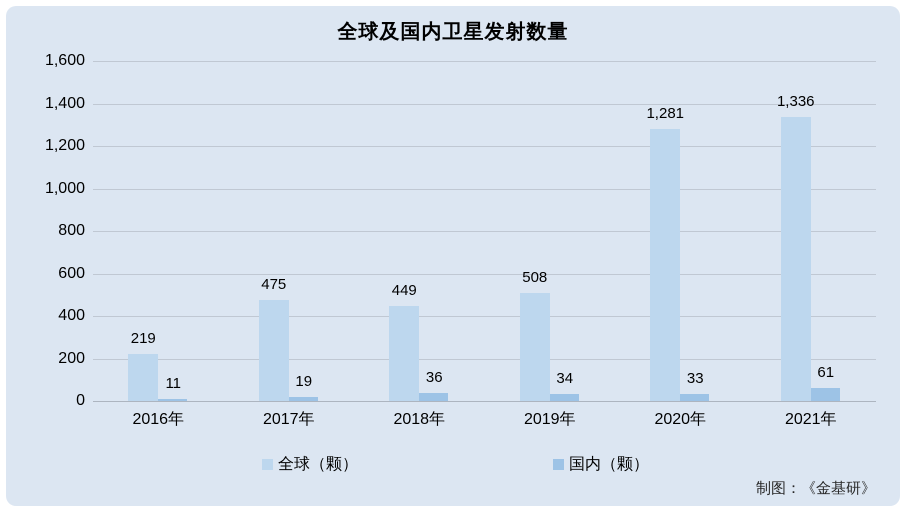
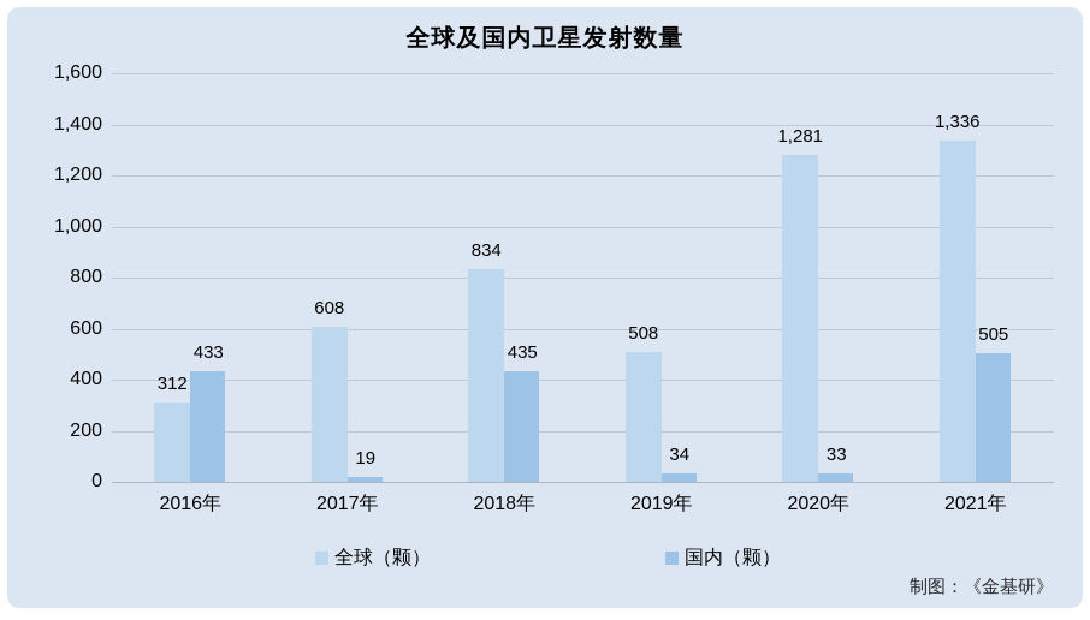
全球（颗）/2016年: 219 -> 312
国内（颗）/2016年: 11 -> 433
全球（颗）/2017年: 475 -> 608
全球（颗）/2018年: 449 -> 834
国内（颗）/2018年: 36 -> 435
国内（颗）/2021年: 61 -> 505
